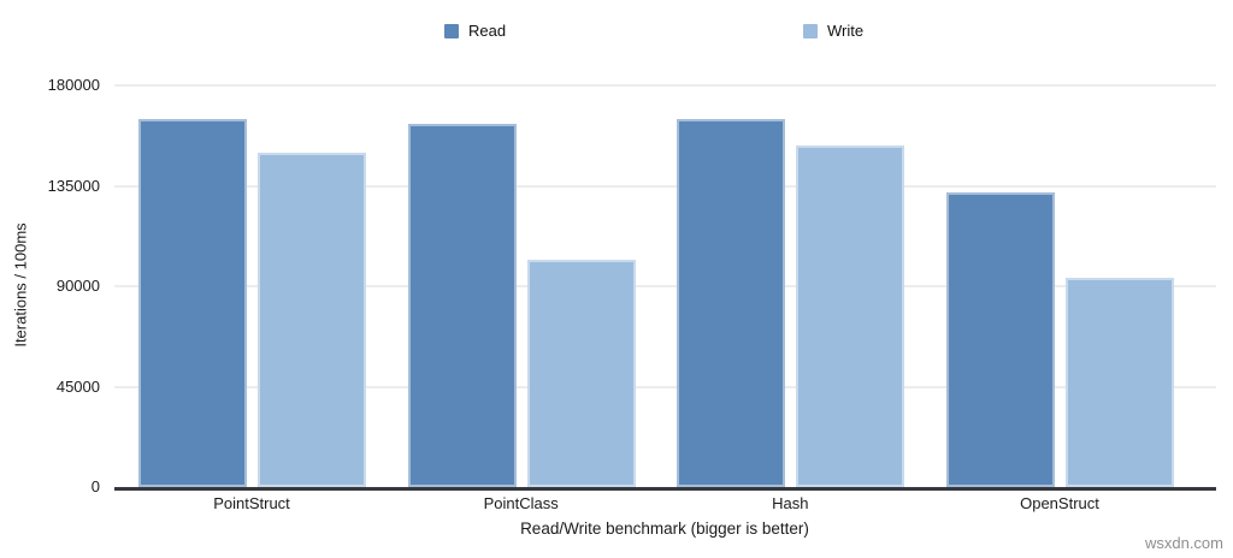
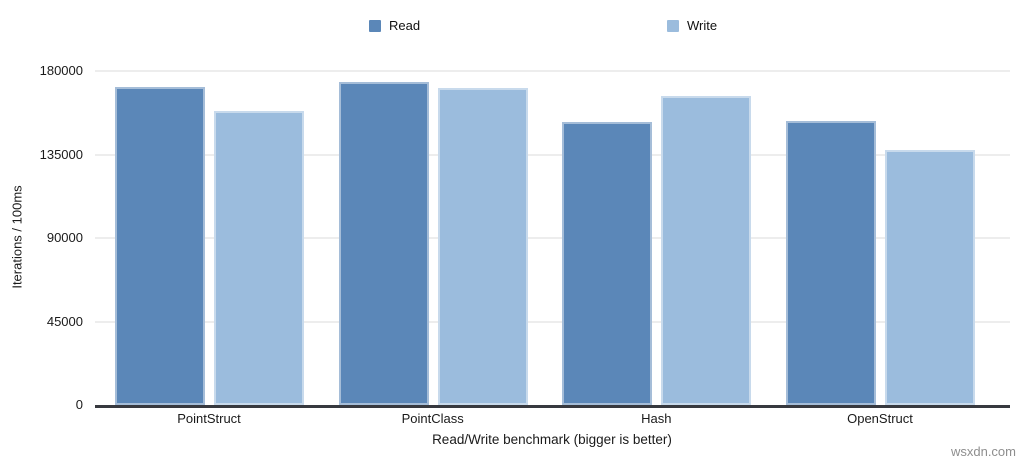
Read/PointStruct: 165000 -> 172000
Write/PointStruct: 150000 -> 159000
Read/PointClass: 163000 -> 174000
Write/PointClass: 102000 -> 171000
Read/Hash: 165000 -> 153000
Write/Hash: 153000 -> 167000
Read/OpenStruct: 132000 -> 153000
Write/OpenStruct: 94000 -> 138000
